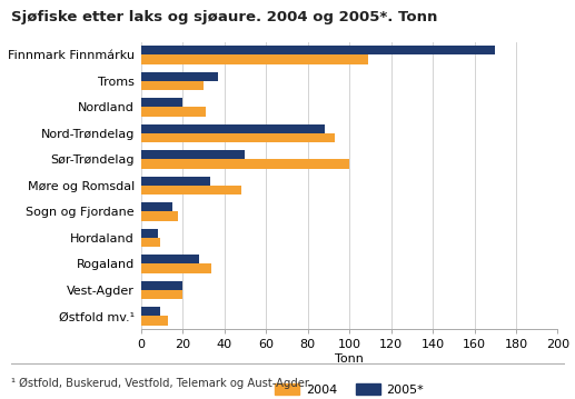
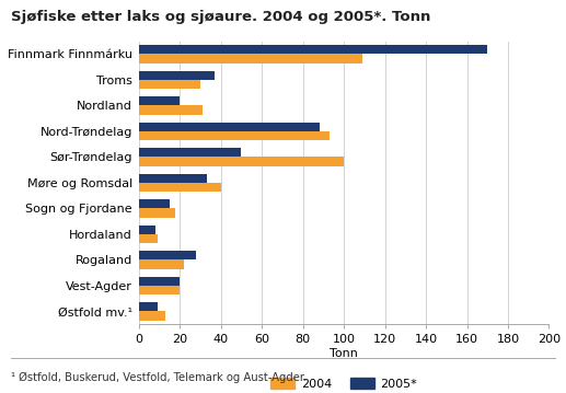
2004/Møre og Romsdal: 48 -> 40
2004/Rogaland: 34 -> 22
